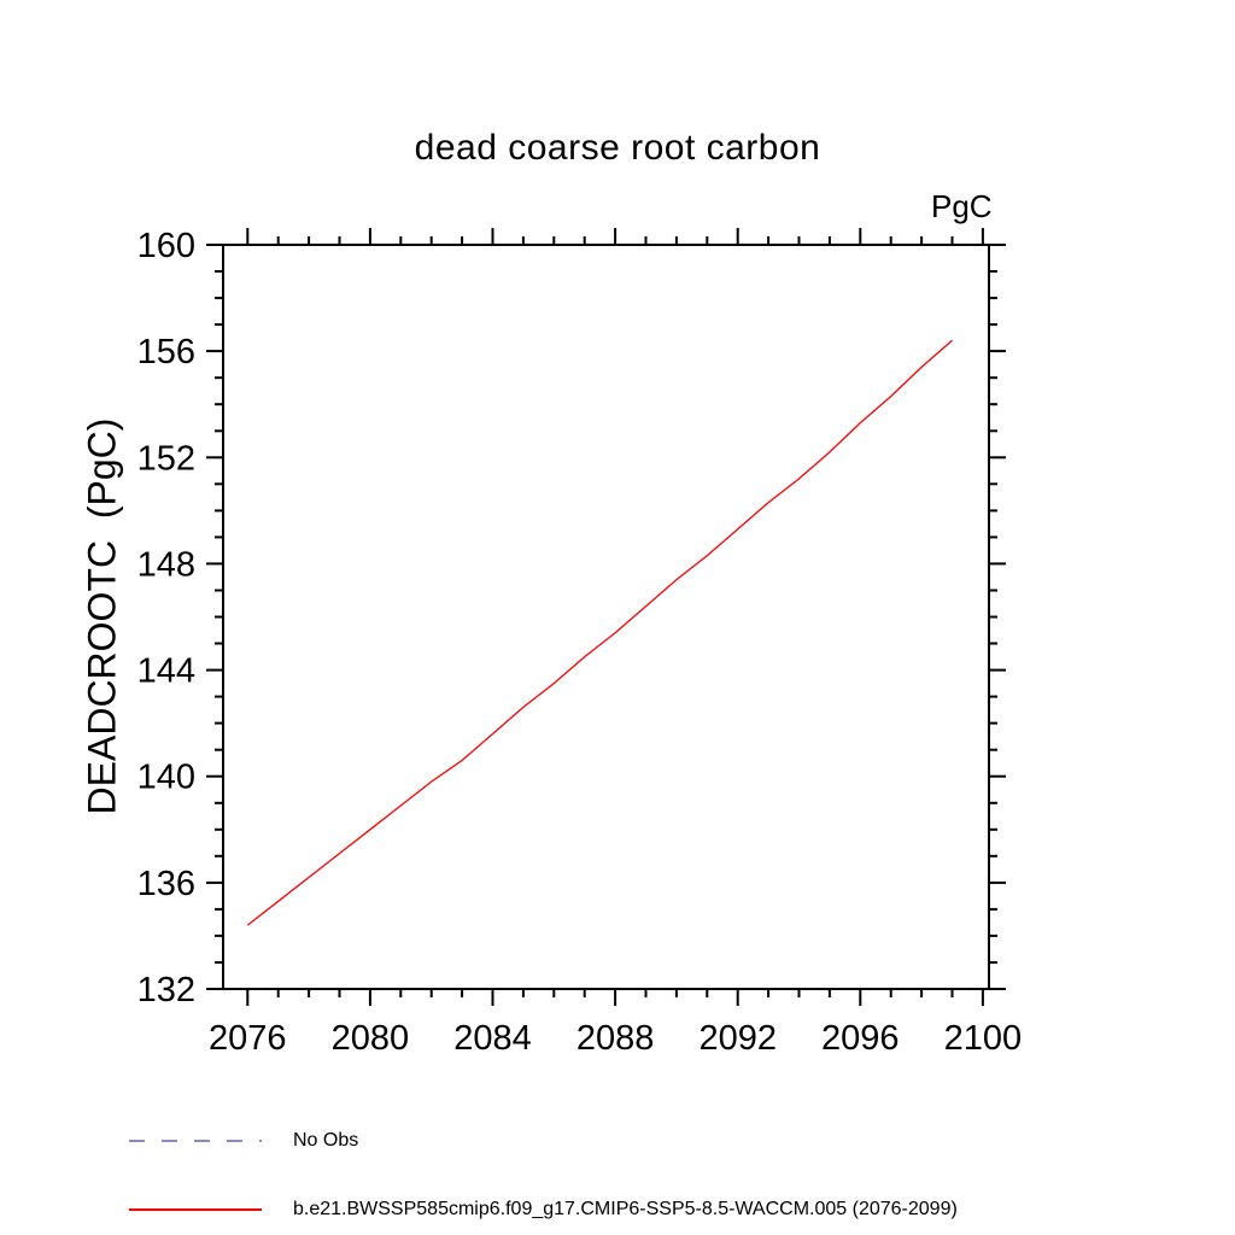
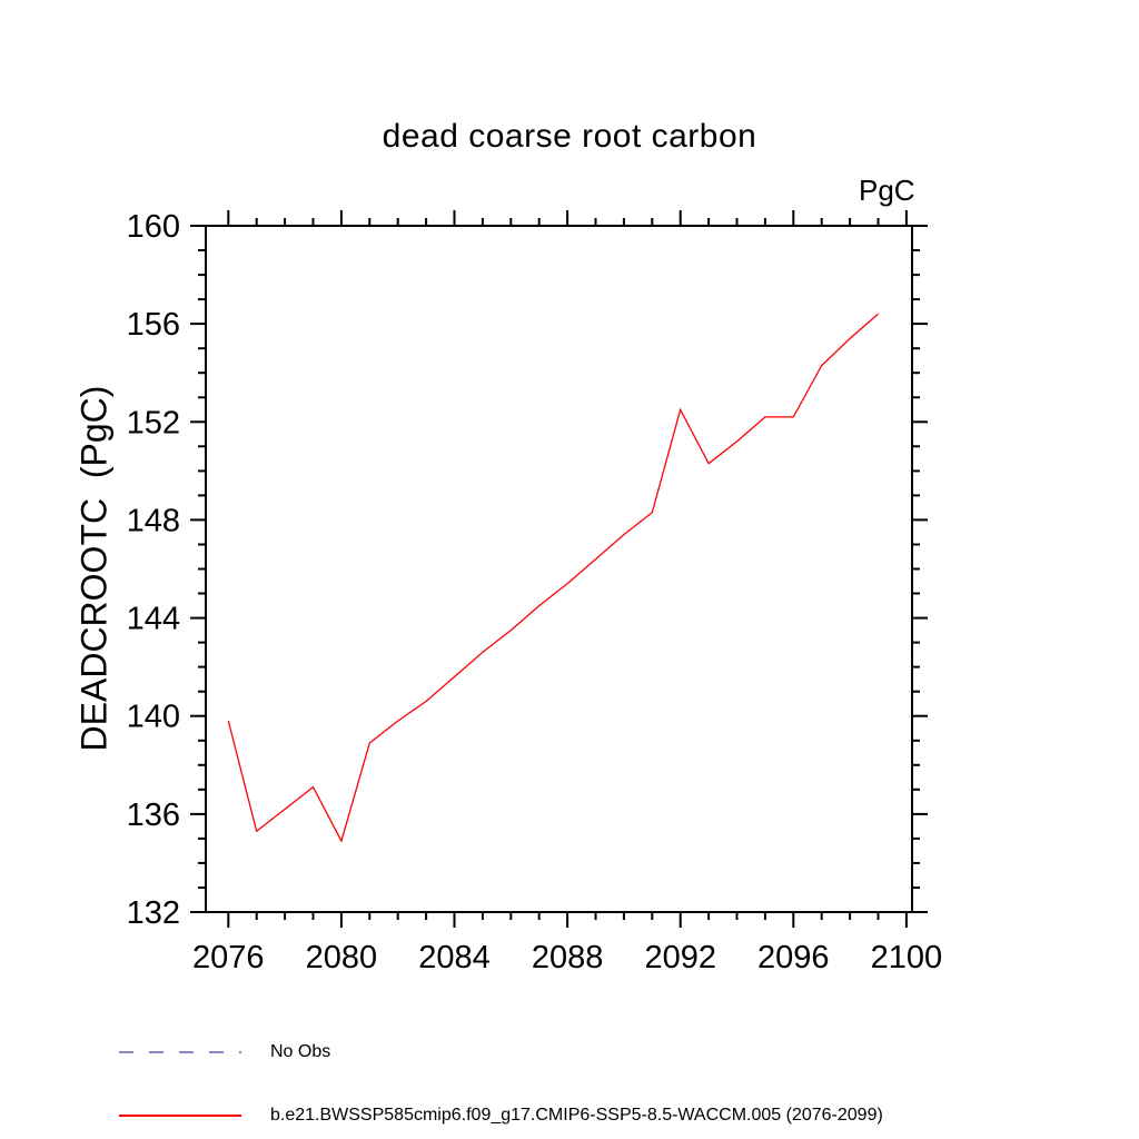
2076: 134.4 -> 139.8
2080: 138.0 -> 134.9
2092: 149.3 -> 152.5
2096: 153.3 -> 152.2
